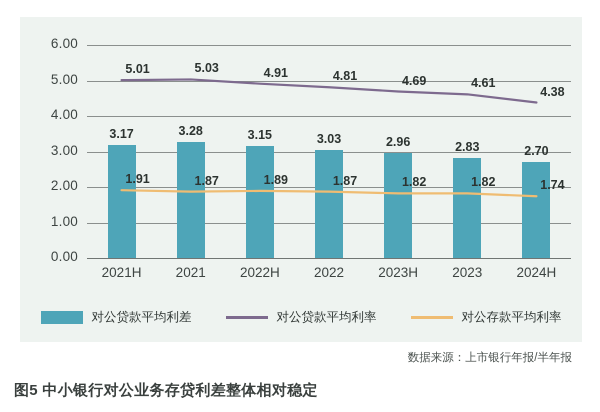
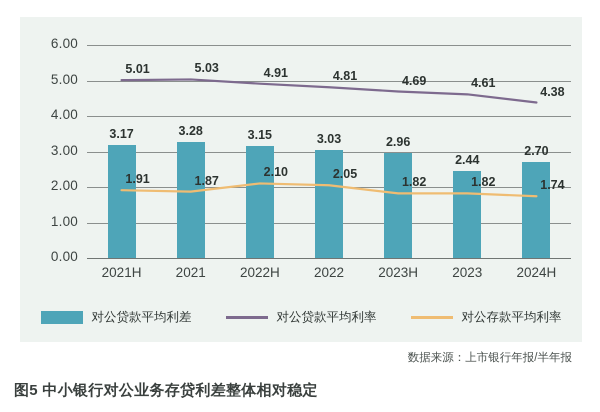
对公存款平均利率/2022H: 1.89 -> 2.10
对公存款平均利率/2022: 1.87 -> 2.05
对公贷款平均利差/2023: 2.83 -> 2.44
